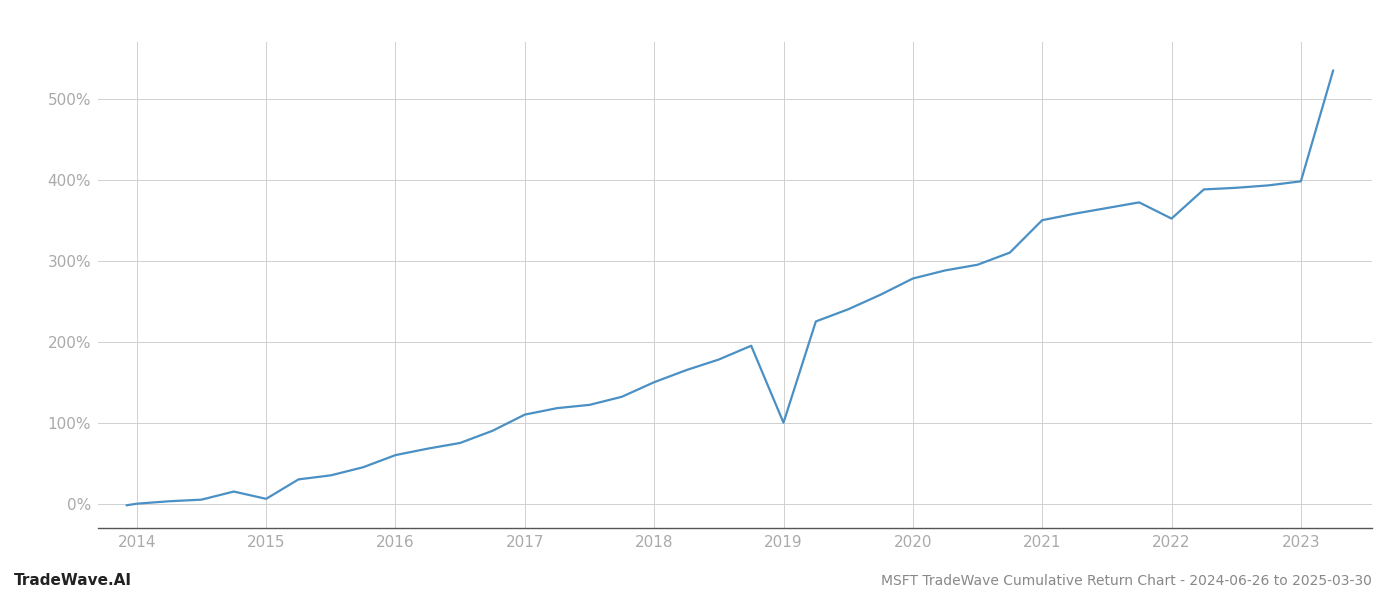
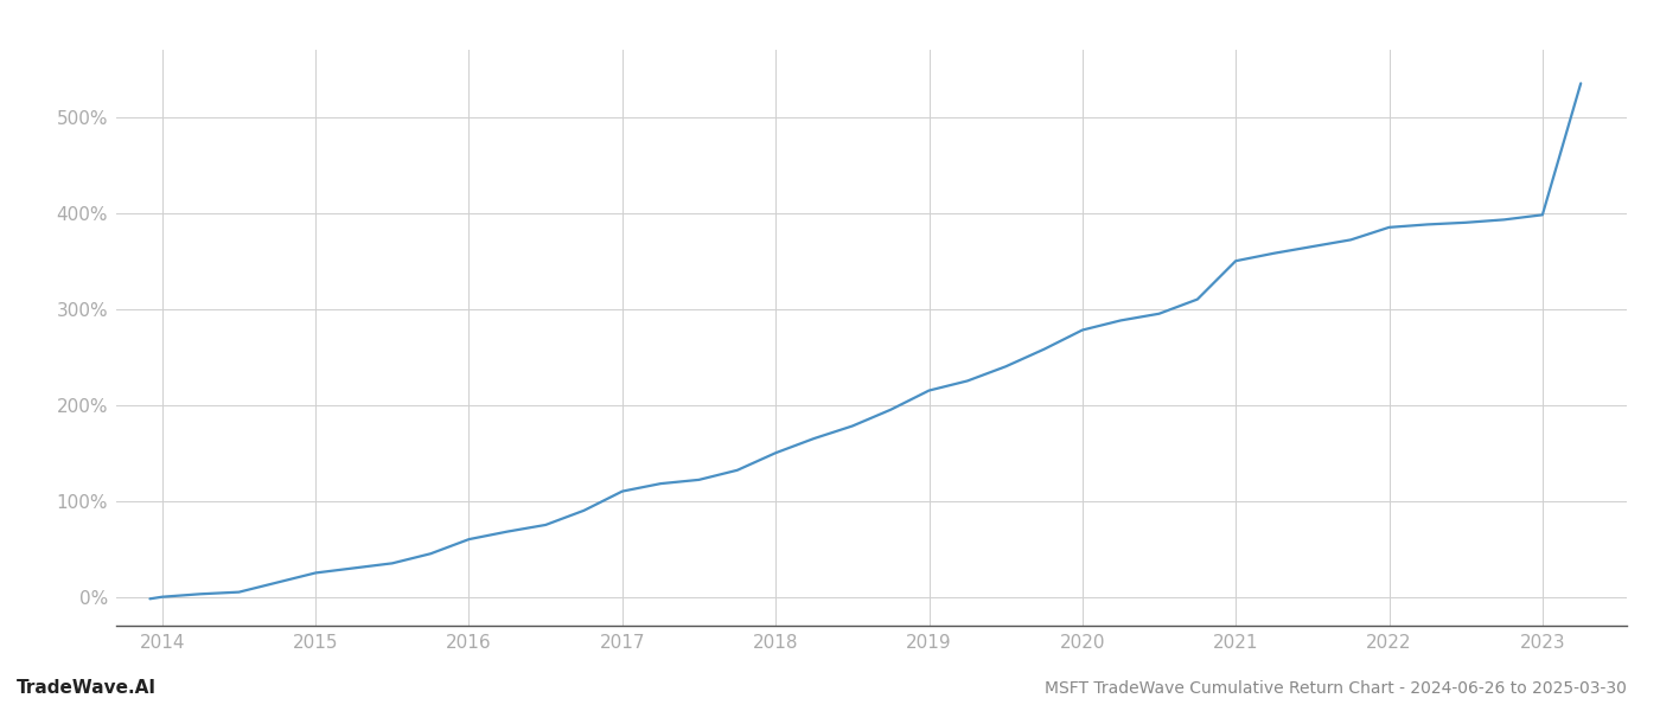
2015: 6% -> 25%
2019: 100% -> 215%
2022: 352% -> 385%
